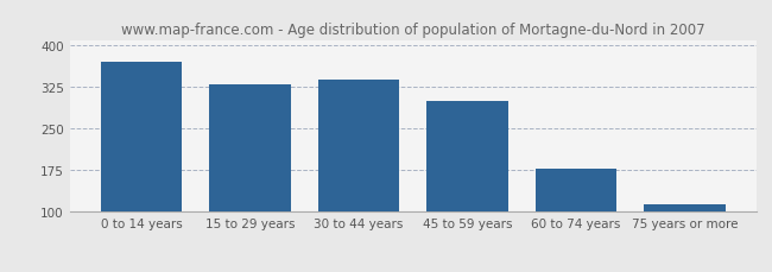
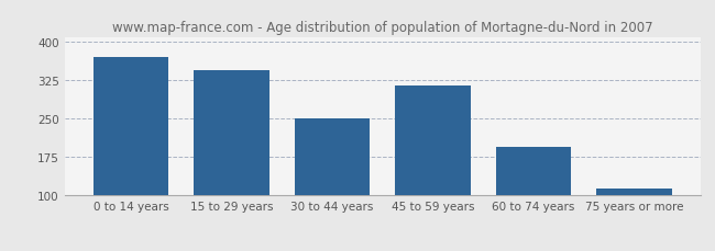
15 to 29 years: 330 -> 345
30 to 44 years: 338 -> 250
45 to 59 years: 300 -> 315
60 to 74 years: 178 -> 195
